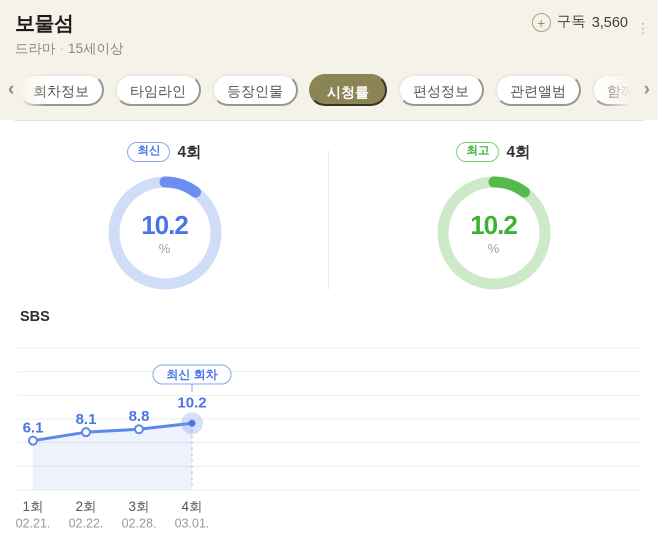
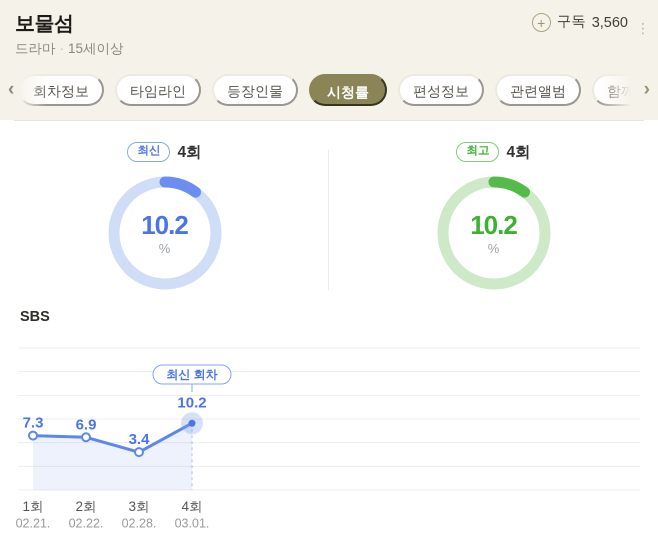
1회: 6.1 -> 7.3
2회: 8.1 -> 6.9
3회: 8.8 -> 3.4
